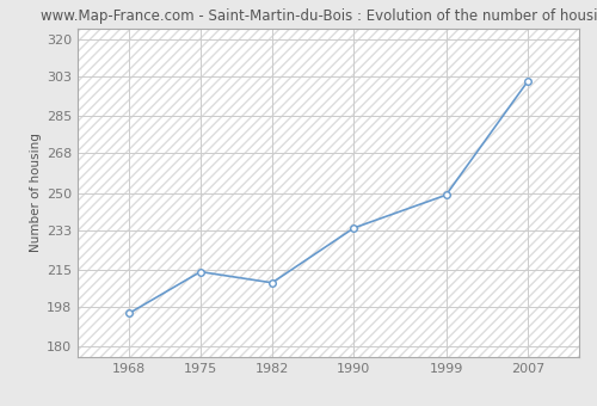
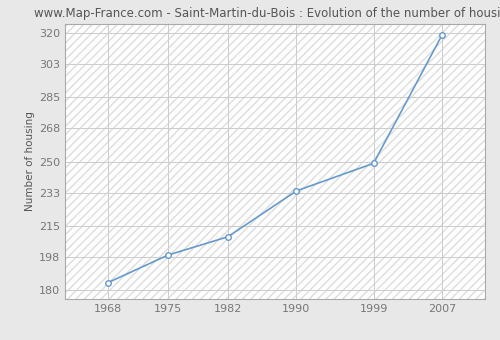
1968: 195 -> 184
1975: 214 -> 199
2007: 301 -> 319
